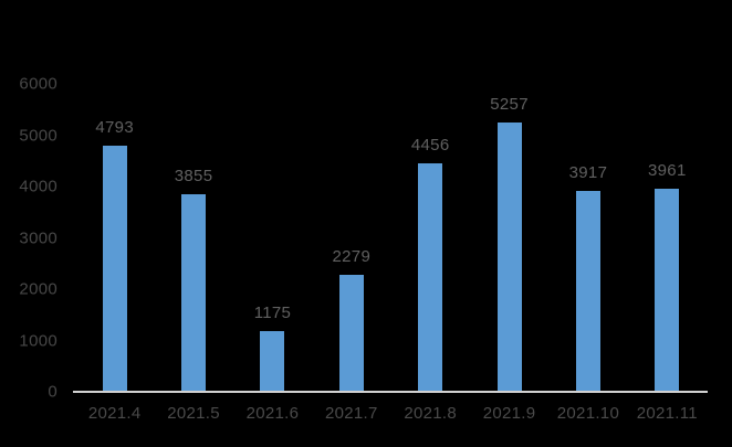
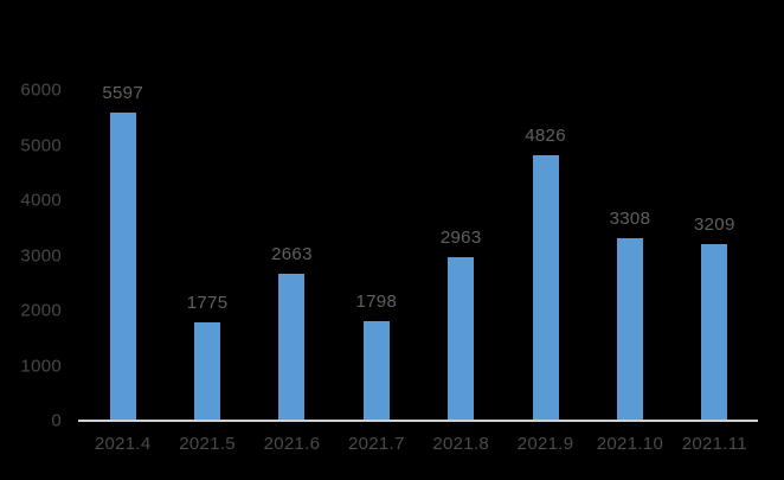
2021.4: 4793 -> 5597
2021.5: 3855 -> 1775
2021.6: 1175 -> 2663
2021.7: 2279 -> 1798
2021.8: 4456 -> 2963
2021.9: 5257 -> 4826
2021.10: 3917 -> 3308
2021.11: 3961 -> 3209
